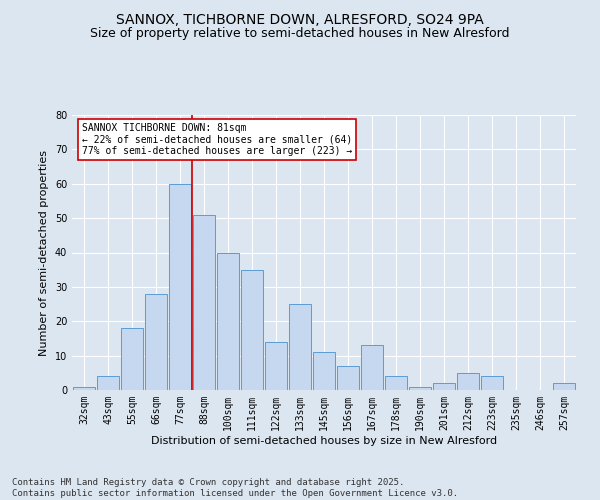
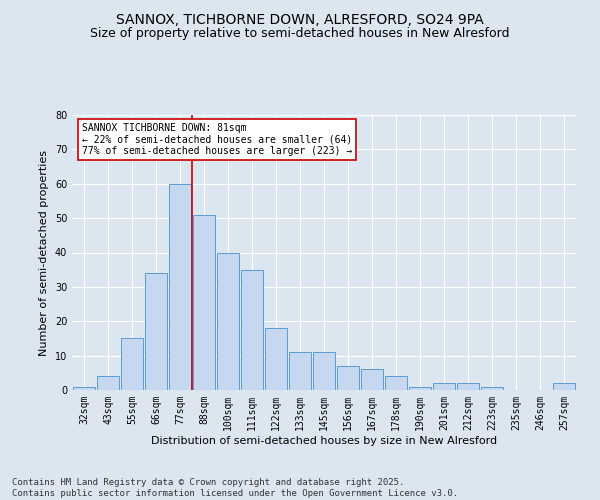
55sqm: 18 -> 15
66sqm: 28 -> 34
122sqm: 14 -> 18
133sqm: 25 -> 11
167sqm: 13 -> 6
212sqm: 5 -> 2
223sqm: 4 -> 1
